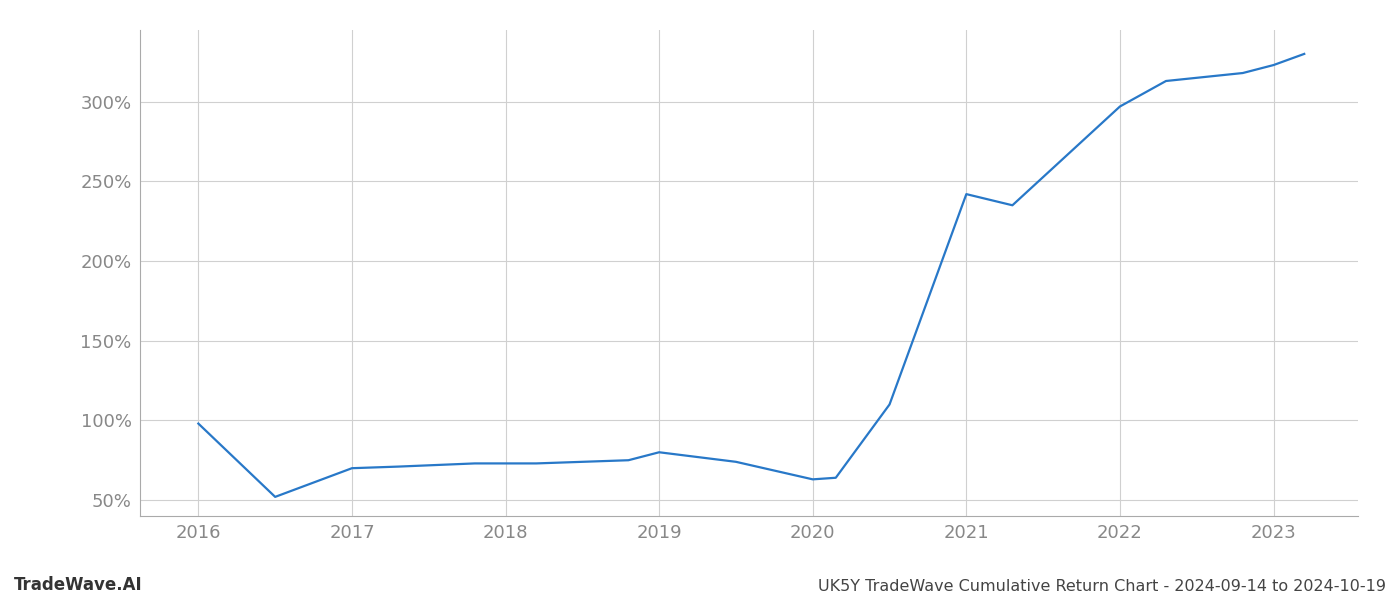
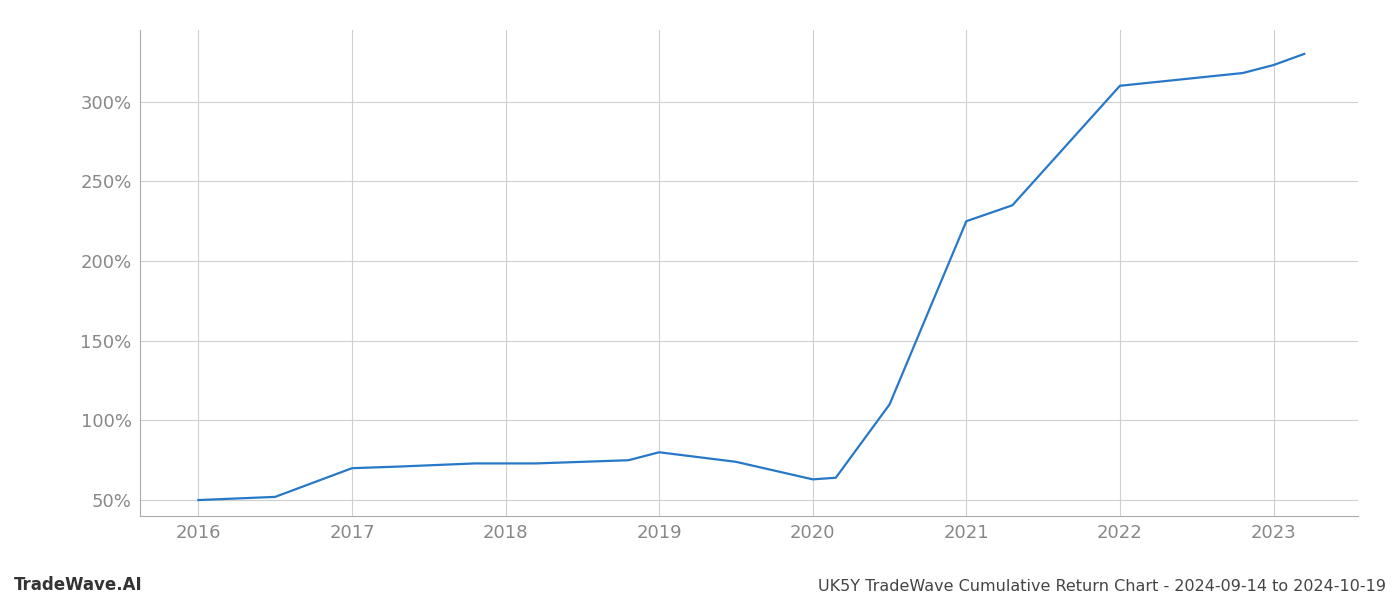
2016: 98% -> 50%
2021: 242% -> 225%
2022: 297% -> 310%
